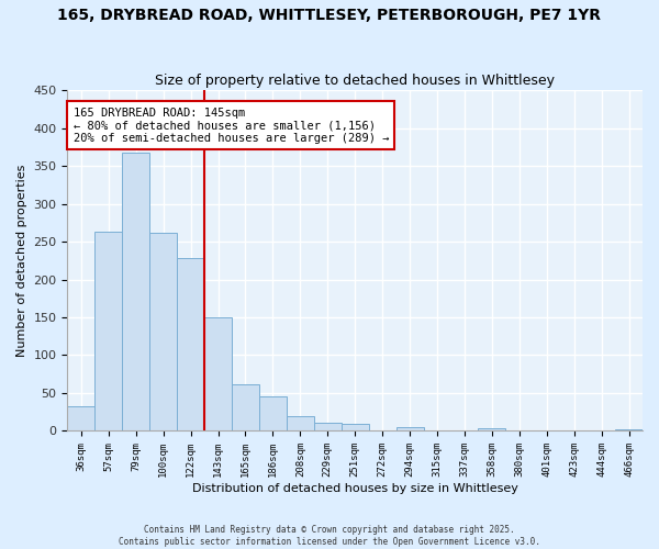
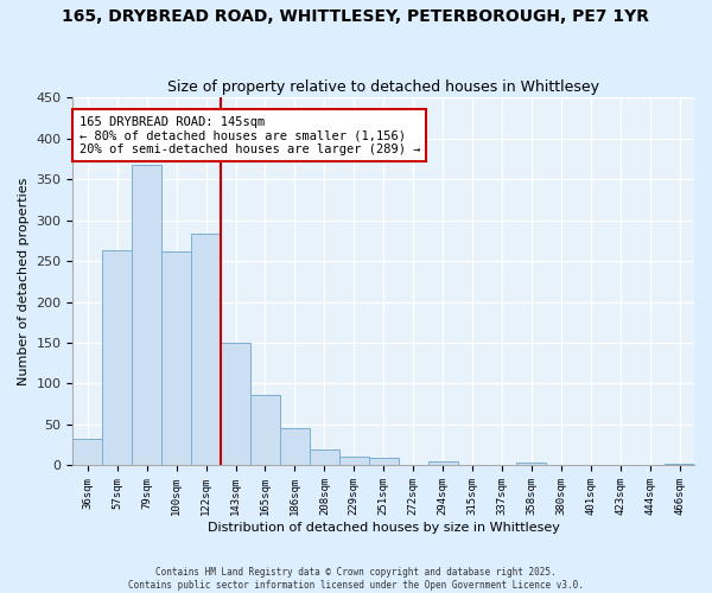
122sqm: 229 -> 284
165sqm: 61 -> 86
